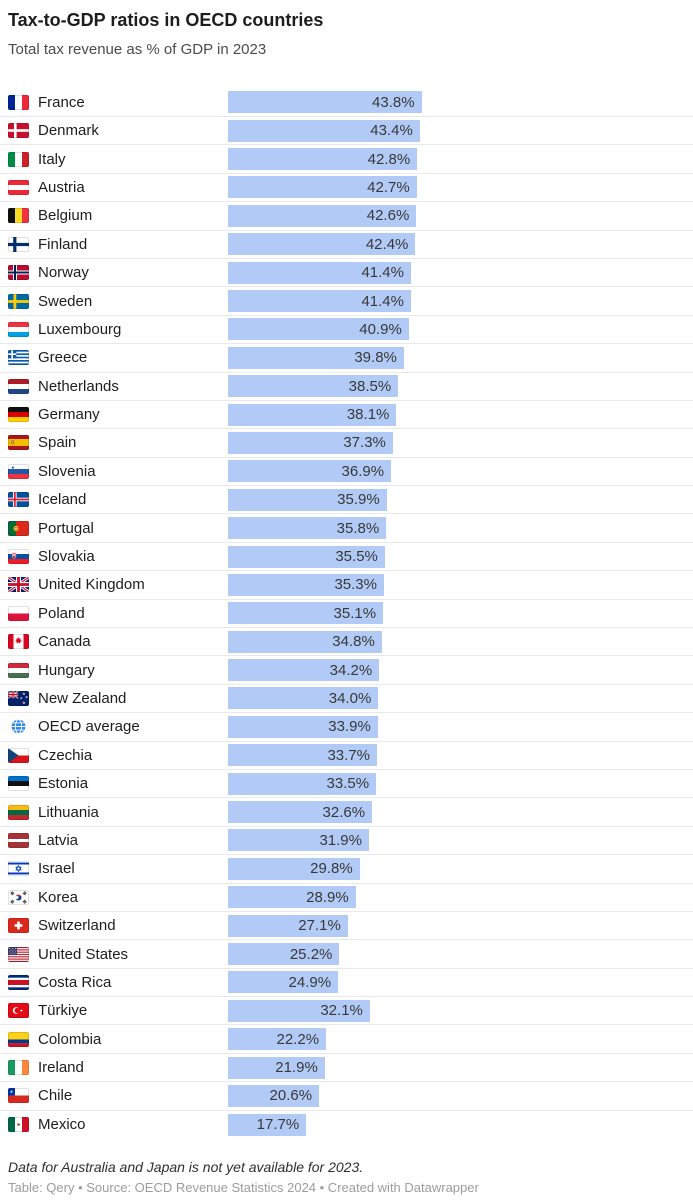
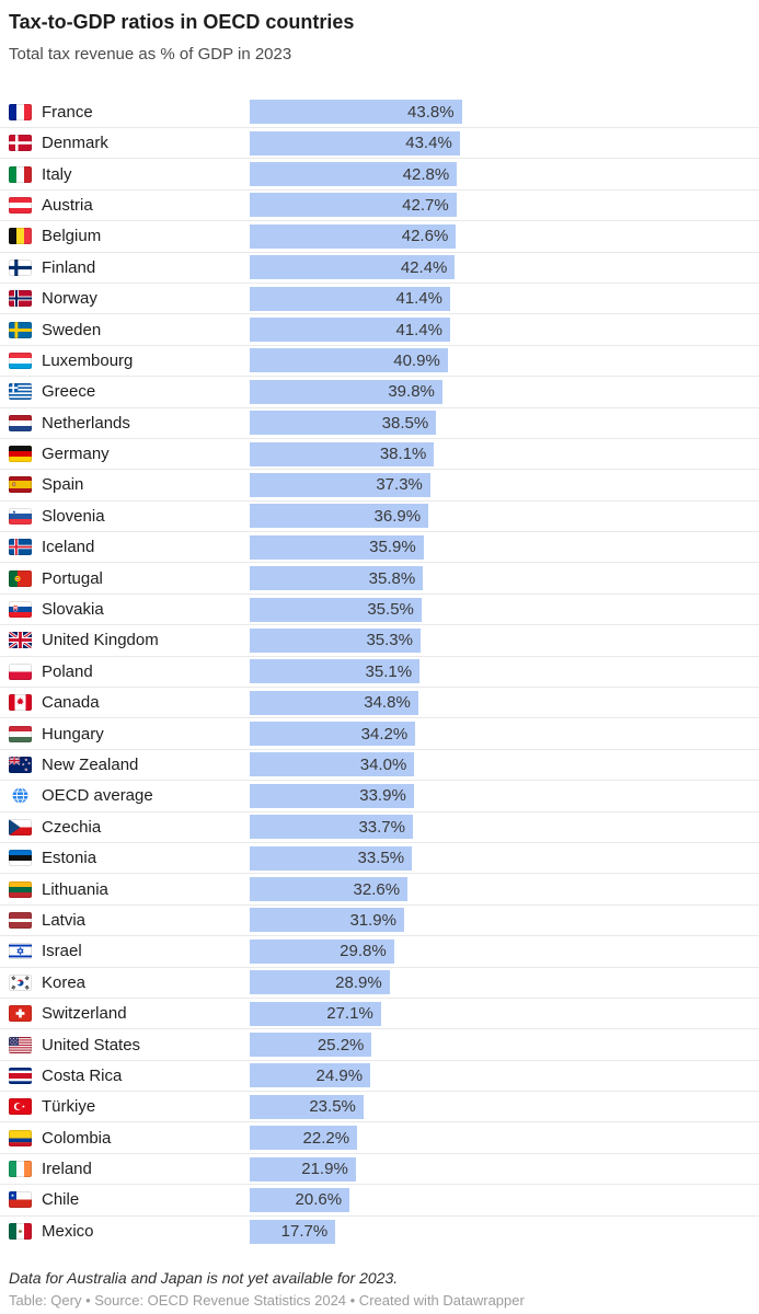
Türkiye: 32.1% -> 23.5%
